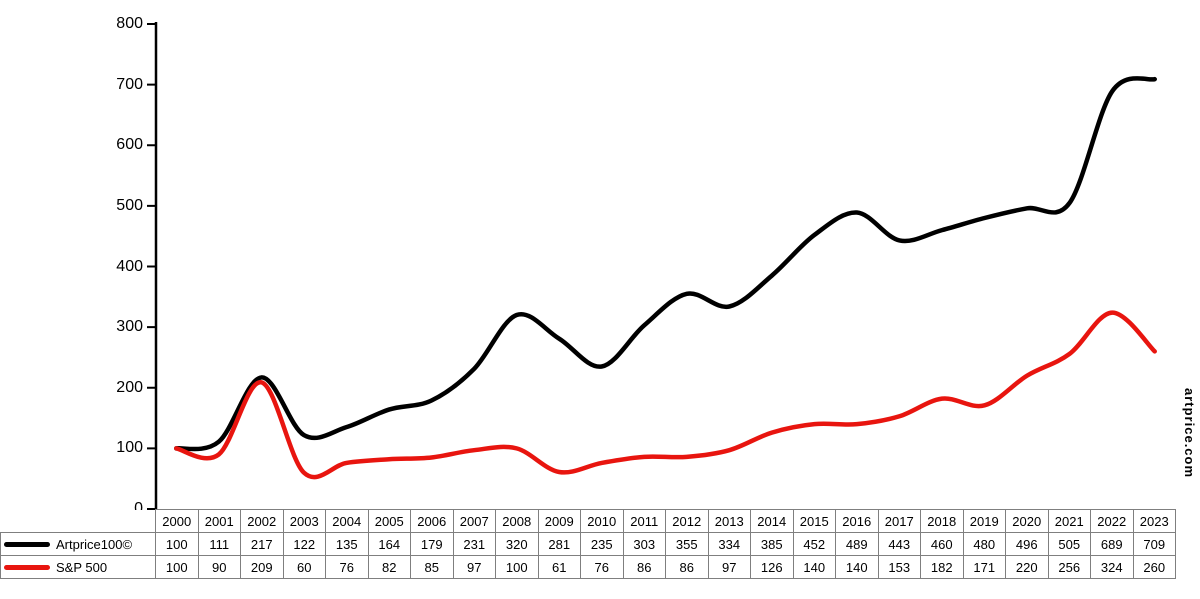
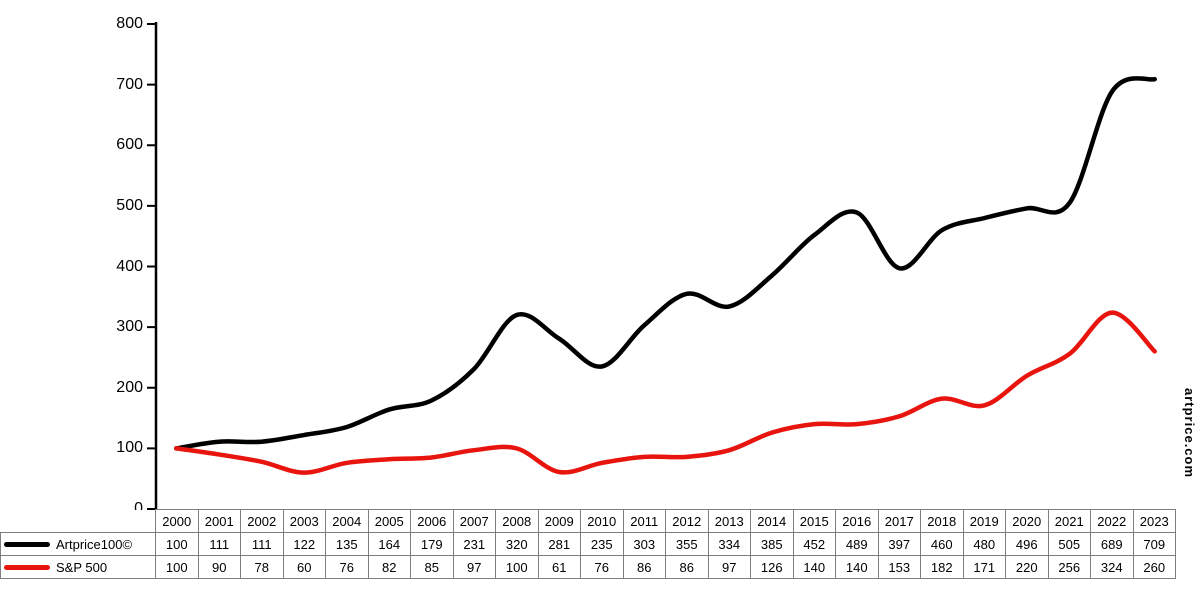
Artprice100©/2002: 217 -> 111
S&P 500/2002: 209 -> 78
Artprice100©/2017: 443 -> 397
